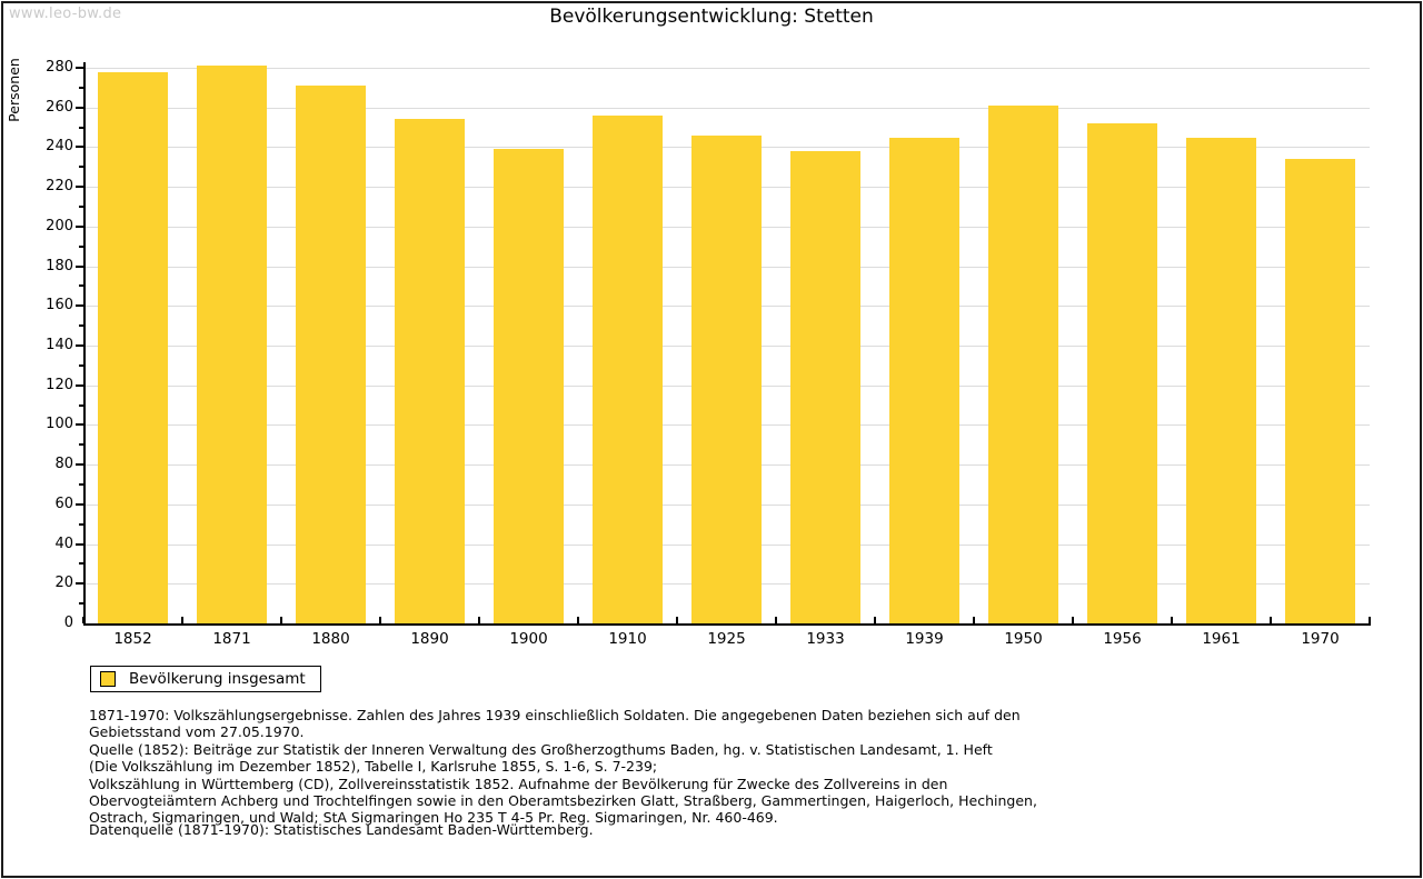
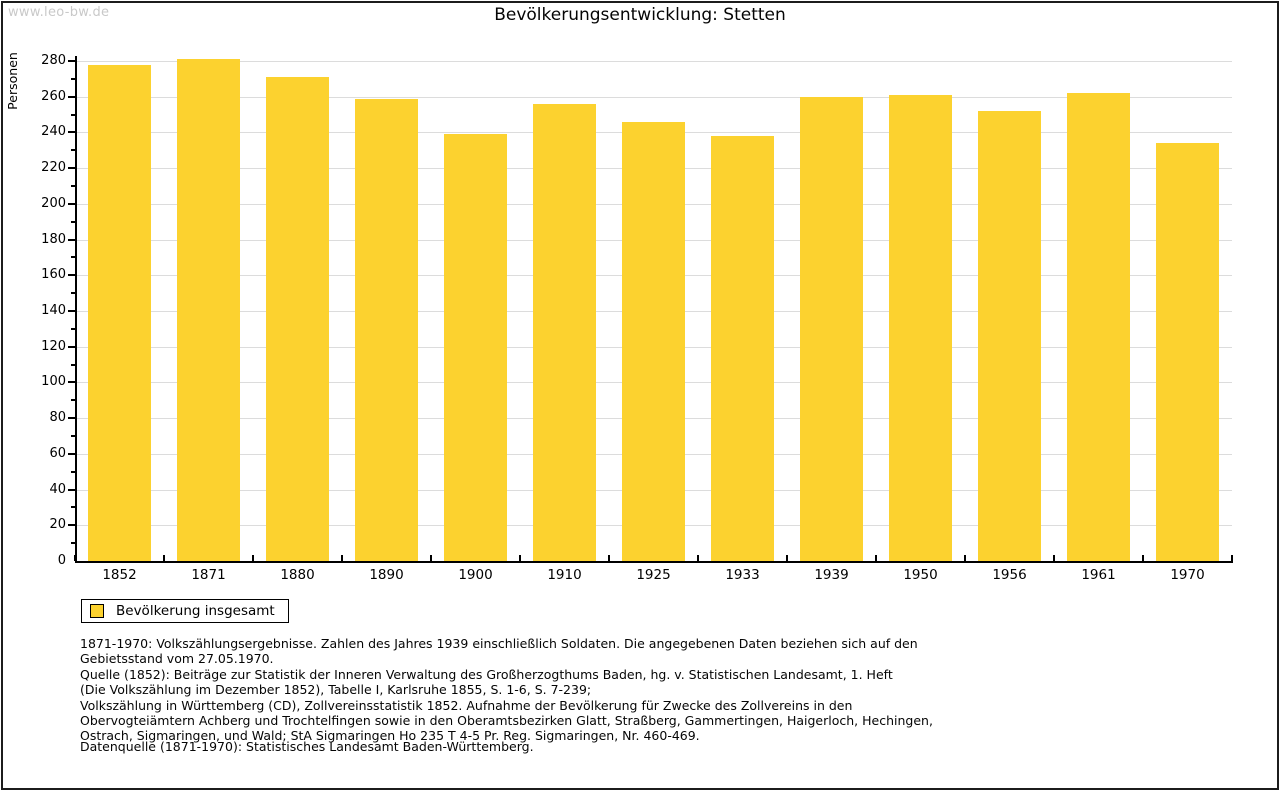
1890: 254 -> 259
1939: 245 -> 260
1961: 245 -> 262
